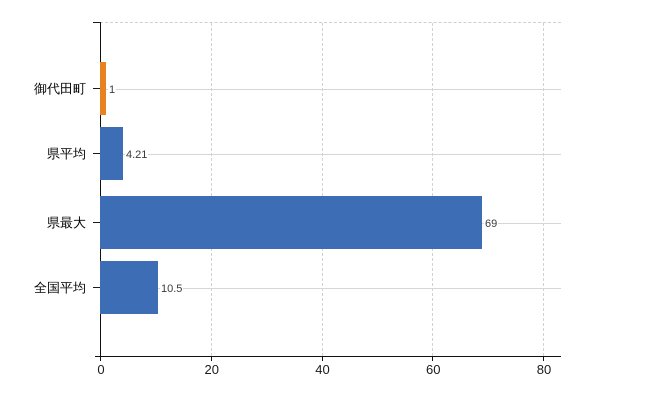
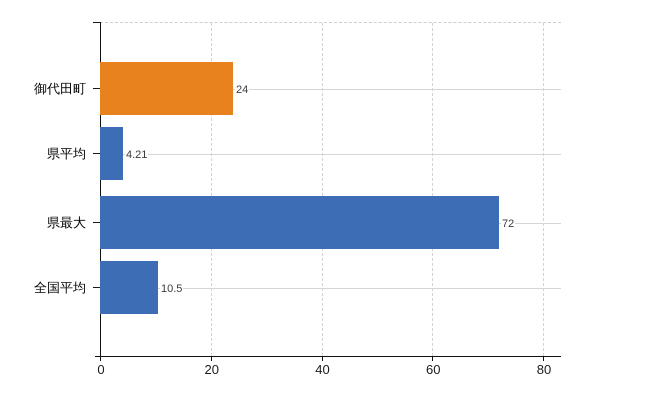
御代田町: 1 -> 24
県最大: 69 -> 72
